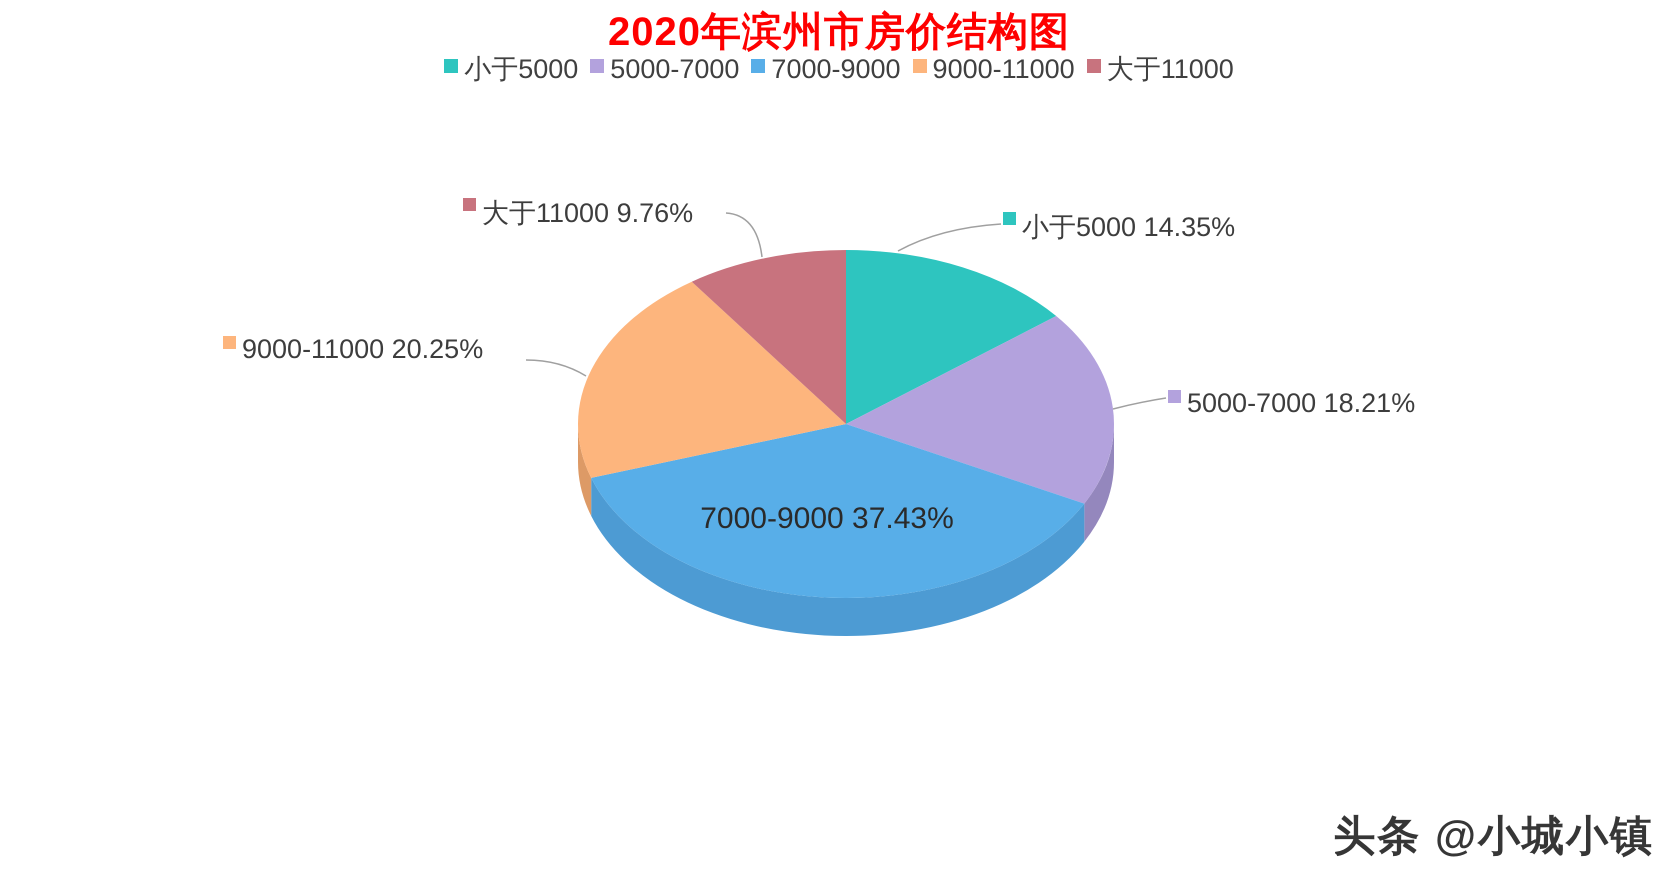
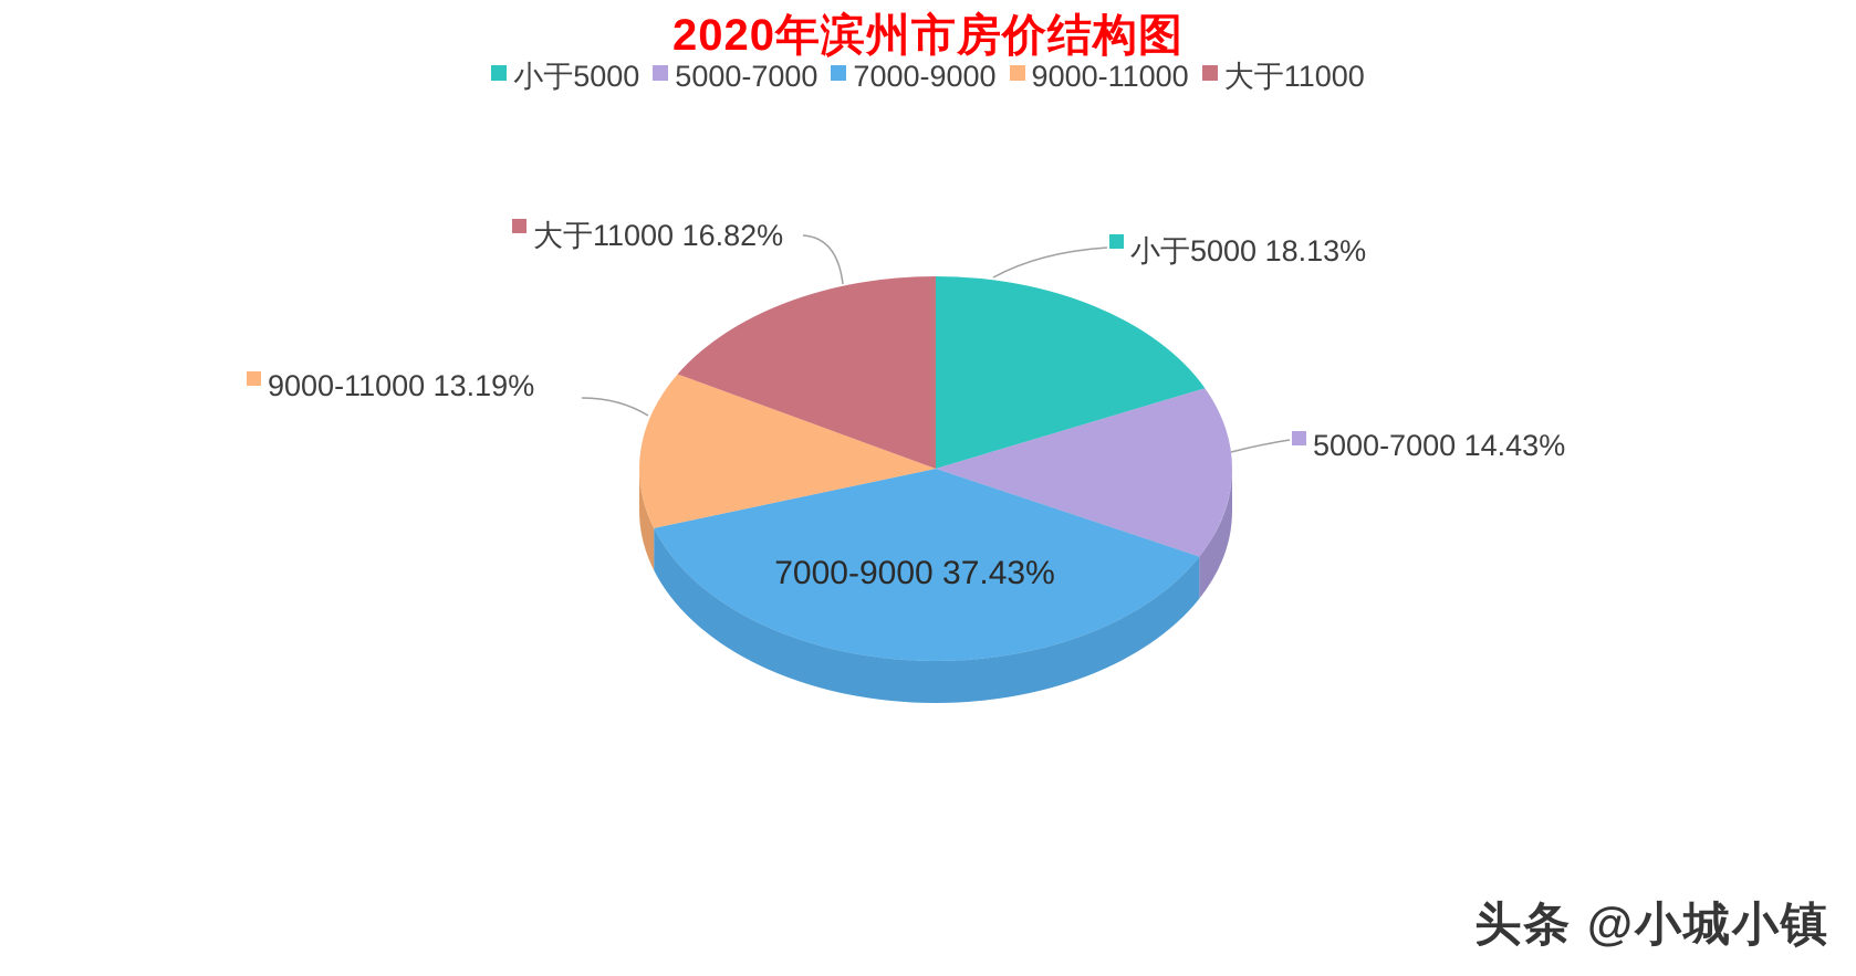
小于5000: 14.35% -> 18.13%
5000-7000: 18.21% -> 14.43%
9000-11000: 20.25% -> 13.19%
大于11000: 9.76% -> 16.82%
